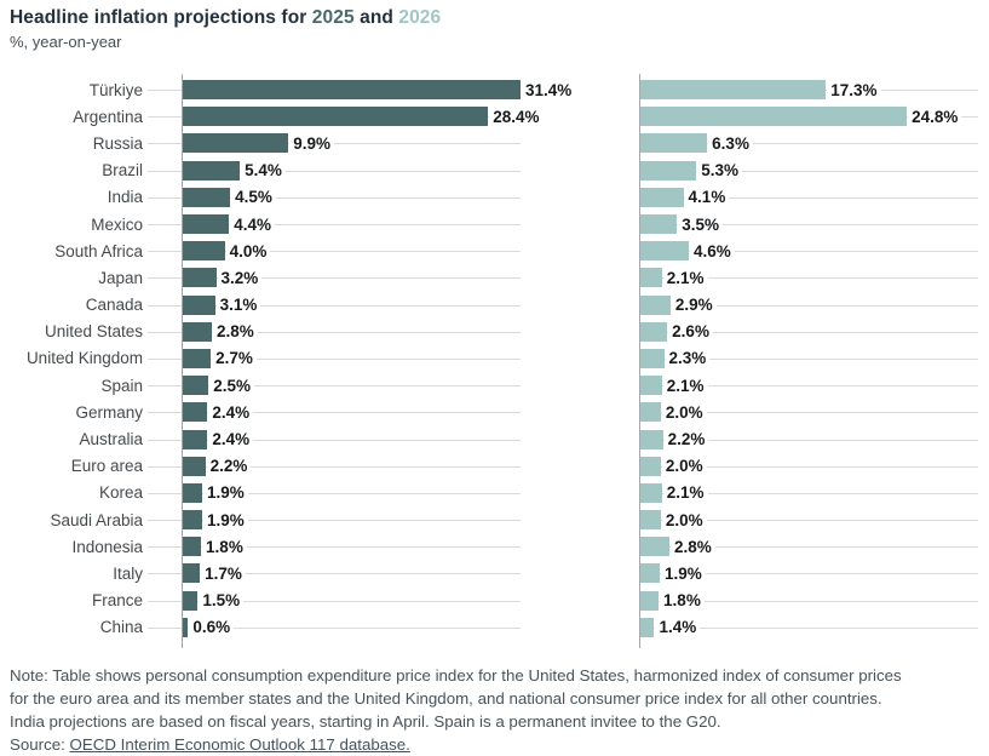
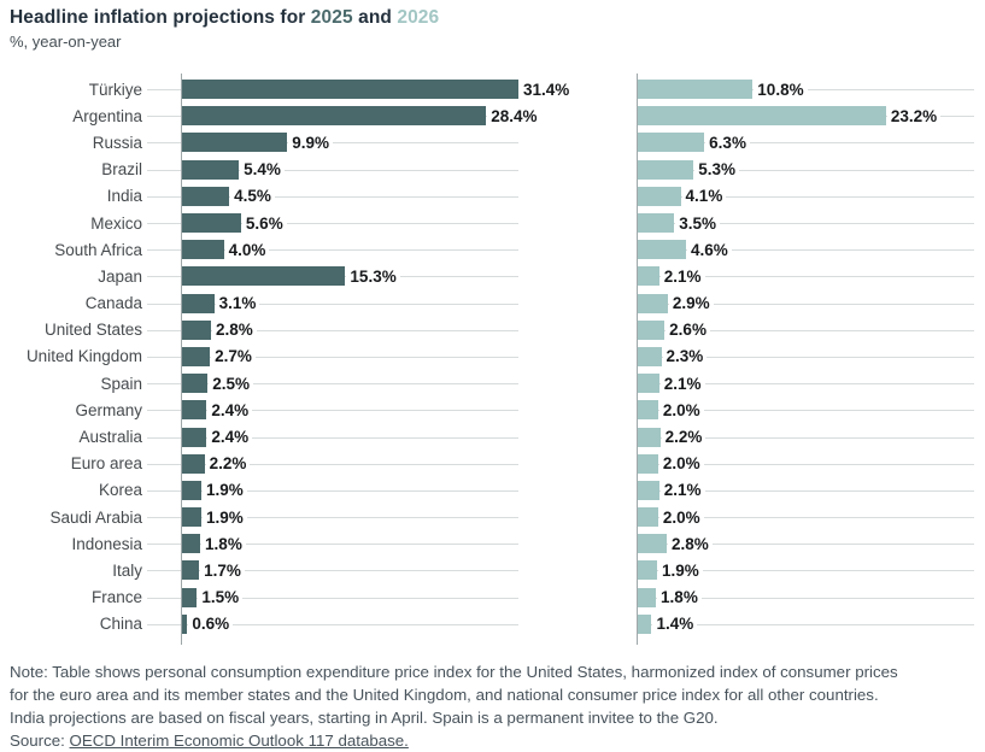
2026/Türkiye: 17.3% -> 10.8%
2026/Argentina: 24.8% -> 23.2%
2025/Mexico: 4.4% -> 5.6%
2025/Japan: 3.2% -> 15.3%
